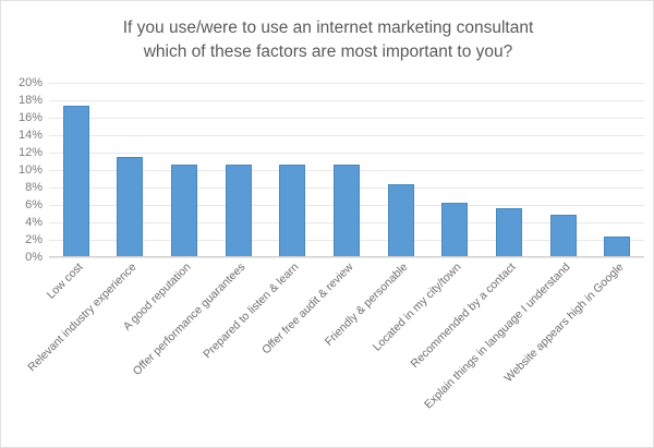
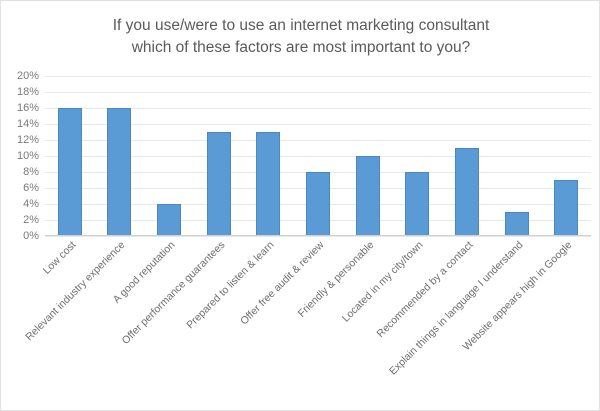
Low cost: 17% -> 16%
Relevant industry experience: 12% -> 16%
A good reputation: 11% -> 4%
Offer performance guarantees: 11% -> 13%
Prepared to listen & learn: 11% -> 13%
Offer free audit & review: 11% -> 8%
Friendly & personable: 8% -> 10%
Located in my city/town: 6% -> 8%
Recommended by a contact: 6% -> 11%
Explain things in language I understand: 5% -> 3%
Website appears high in Google: 2% -> 7%
